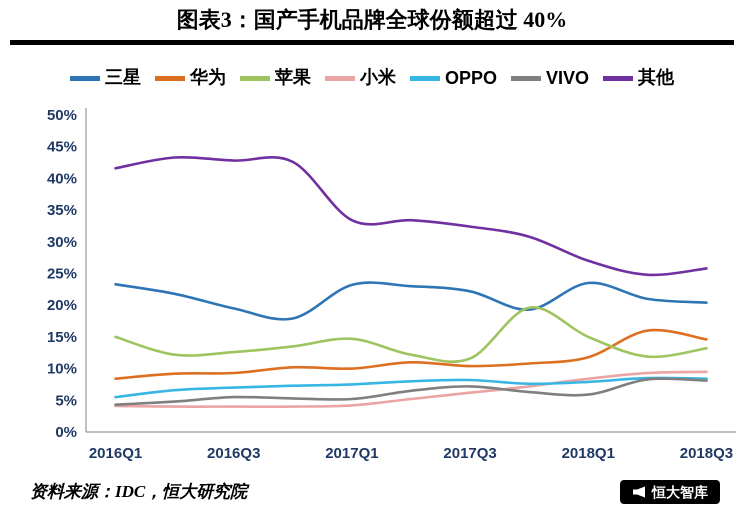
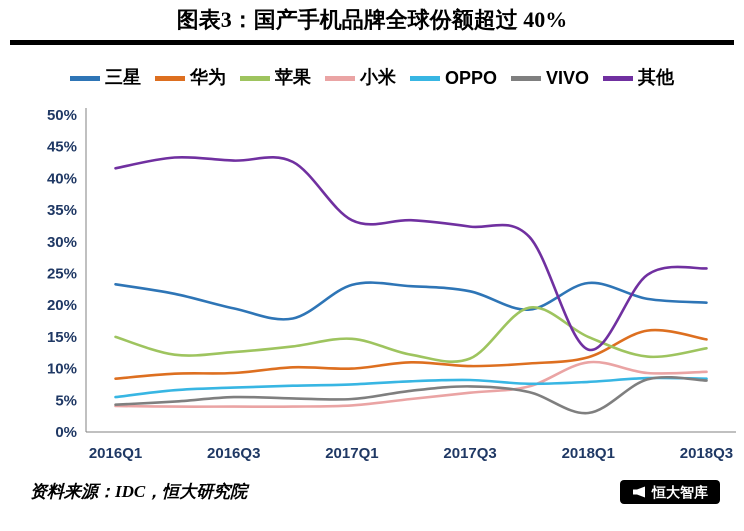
小米/2018Q1: 8% -> 11%
VIVO/2018Q1: 6% -> 3%
其他/2018Q1: 27% -> 13%
